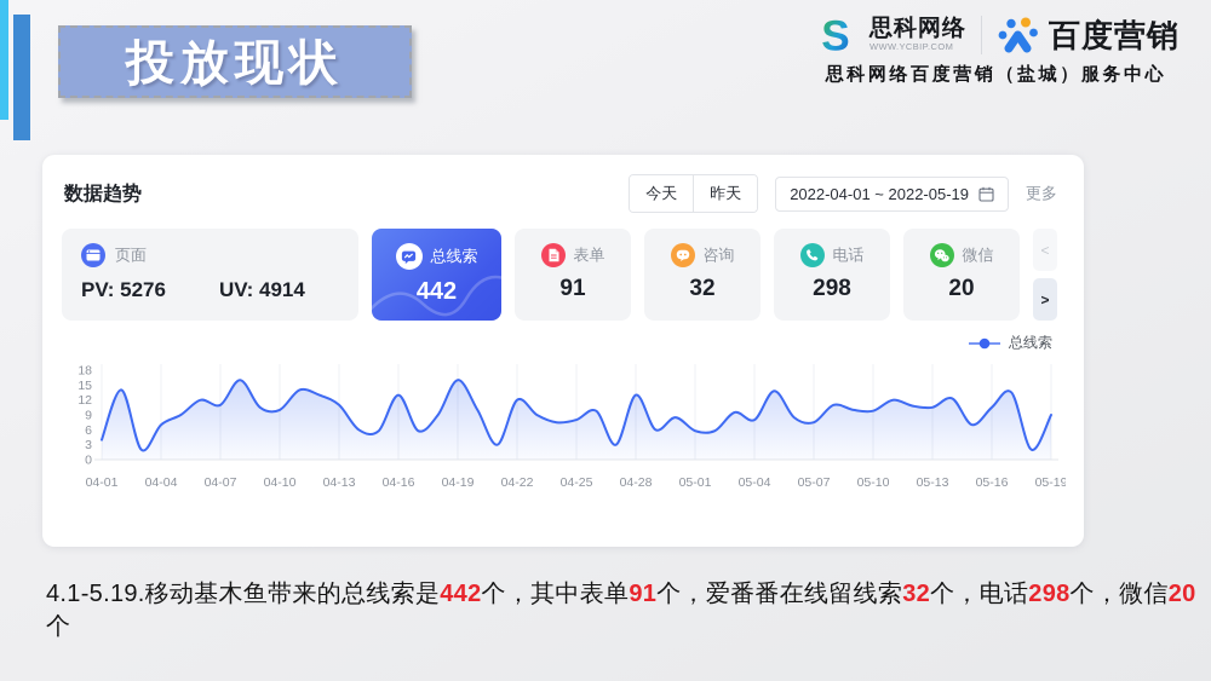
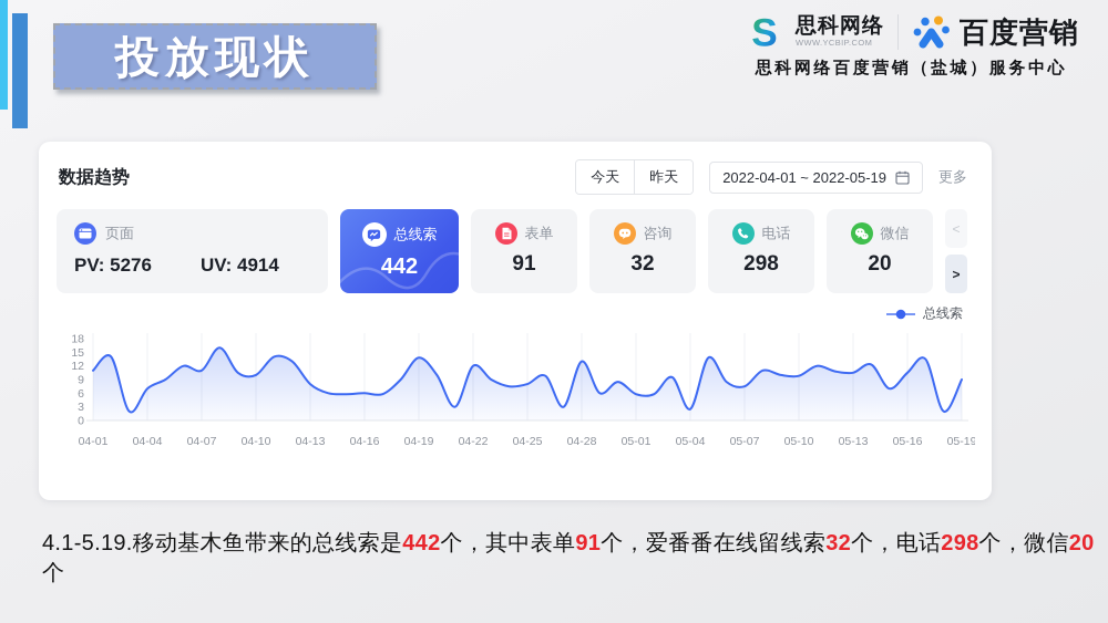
04-01: 4 -> 11
04-13: 11 -> 8
04-16: 13 -> 6
04-19: 16 -> 14
05-04: 8 -> 2
